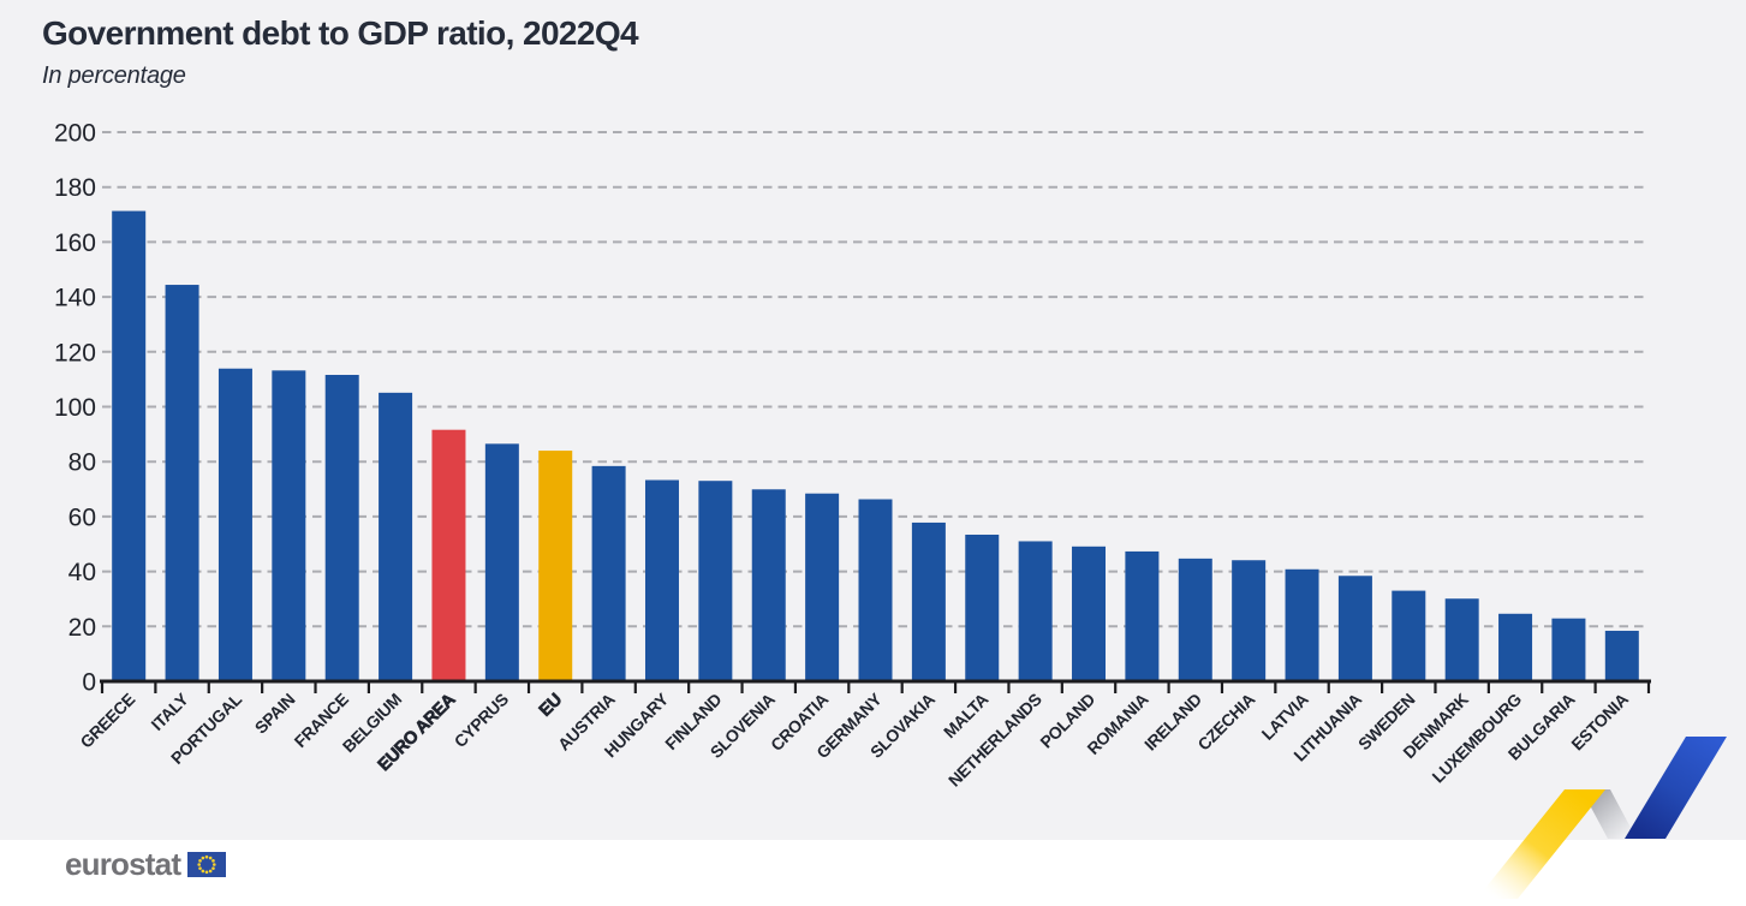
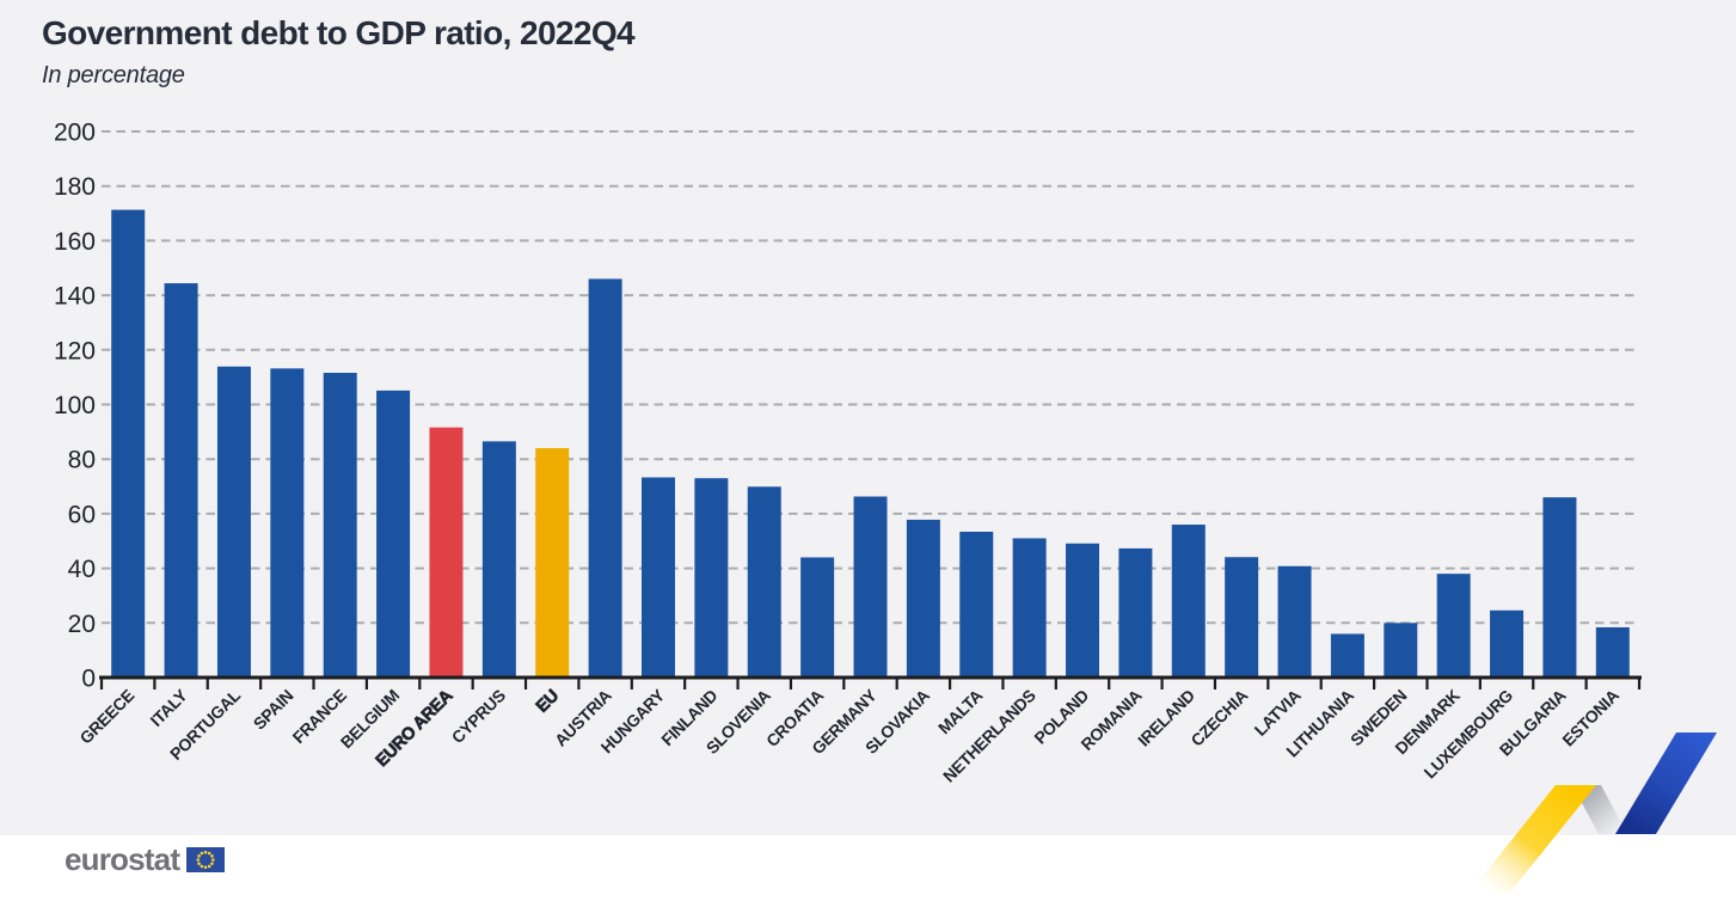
AUSTRIA: 78 -> 146
CROATIA: 68 -> 44
IRELAND: 45 -> 56
LITHUANIA: 38 -> 16
SWEDEN: 33 -> 20
DENMARK: 30 -> 38
BULGARIA: 23 -> 66
